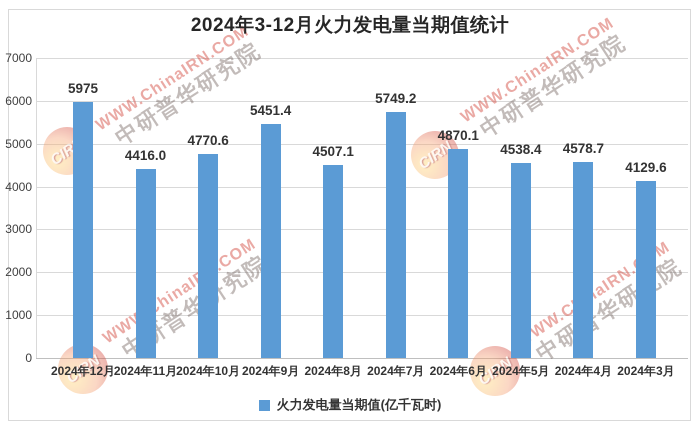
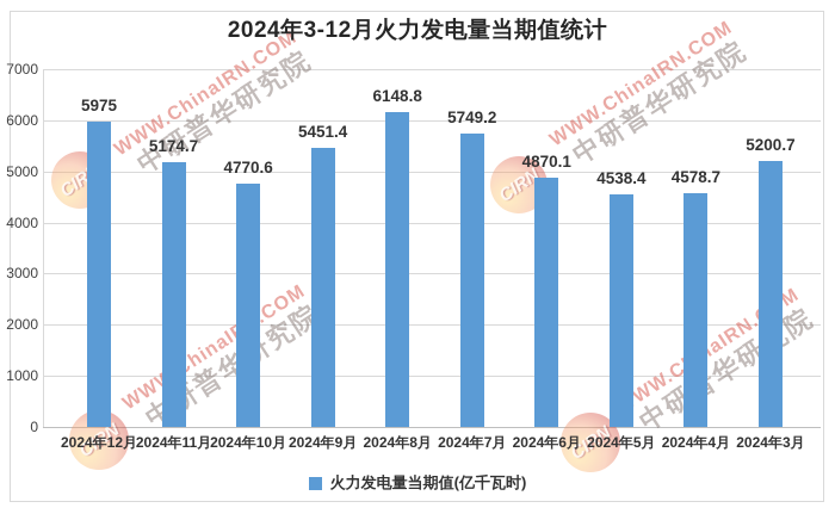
2024年11月: 4416.0 -> 5174.7
2024年8月: 4507.1 -> 6148.8
2024年3月: 4129.6 -> 5200.7
